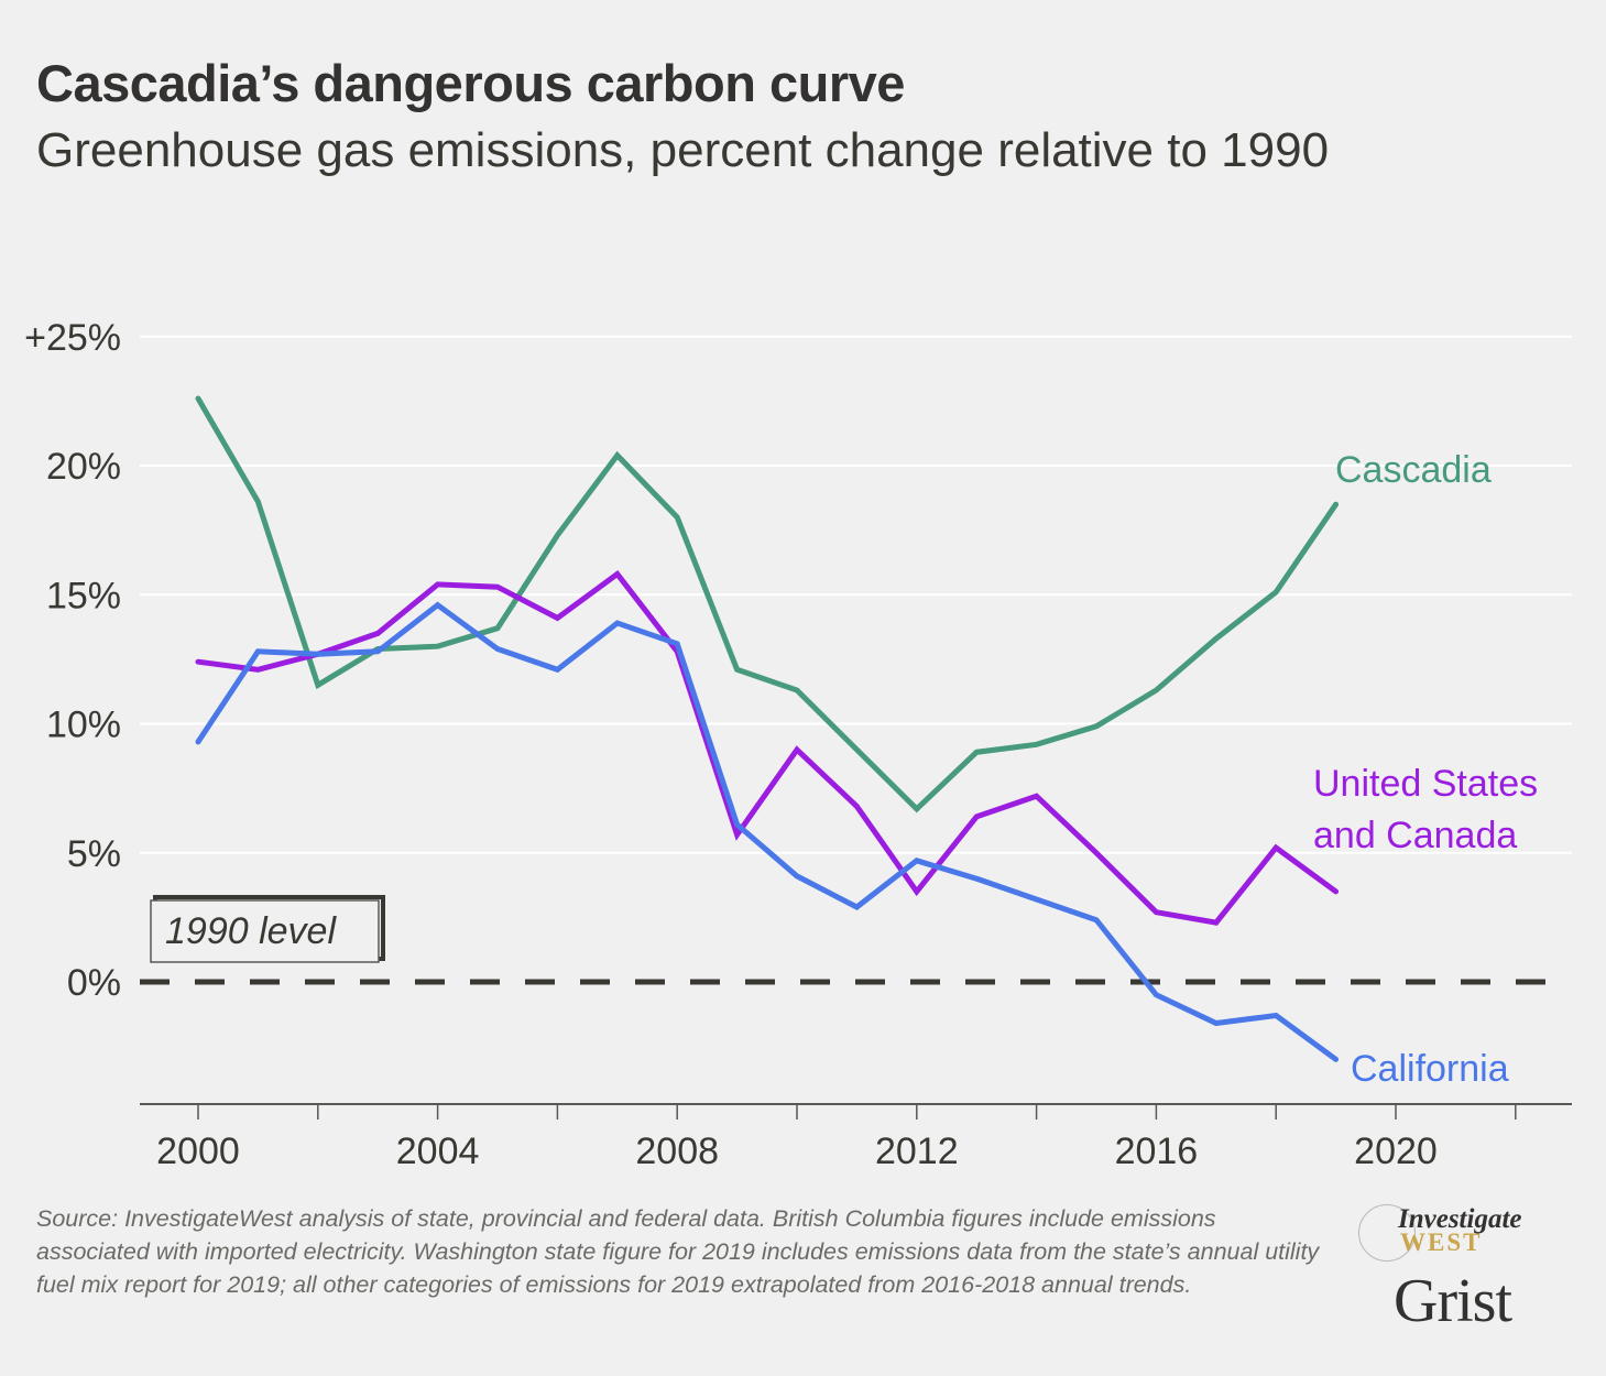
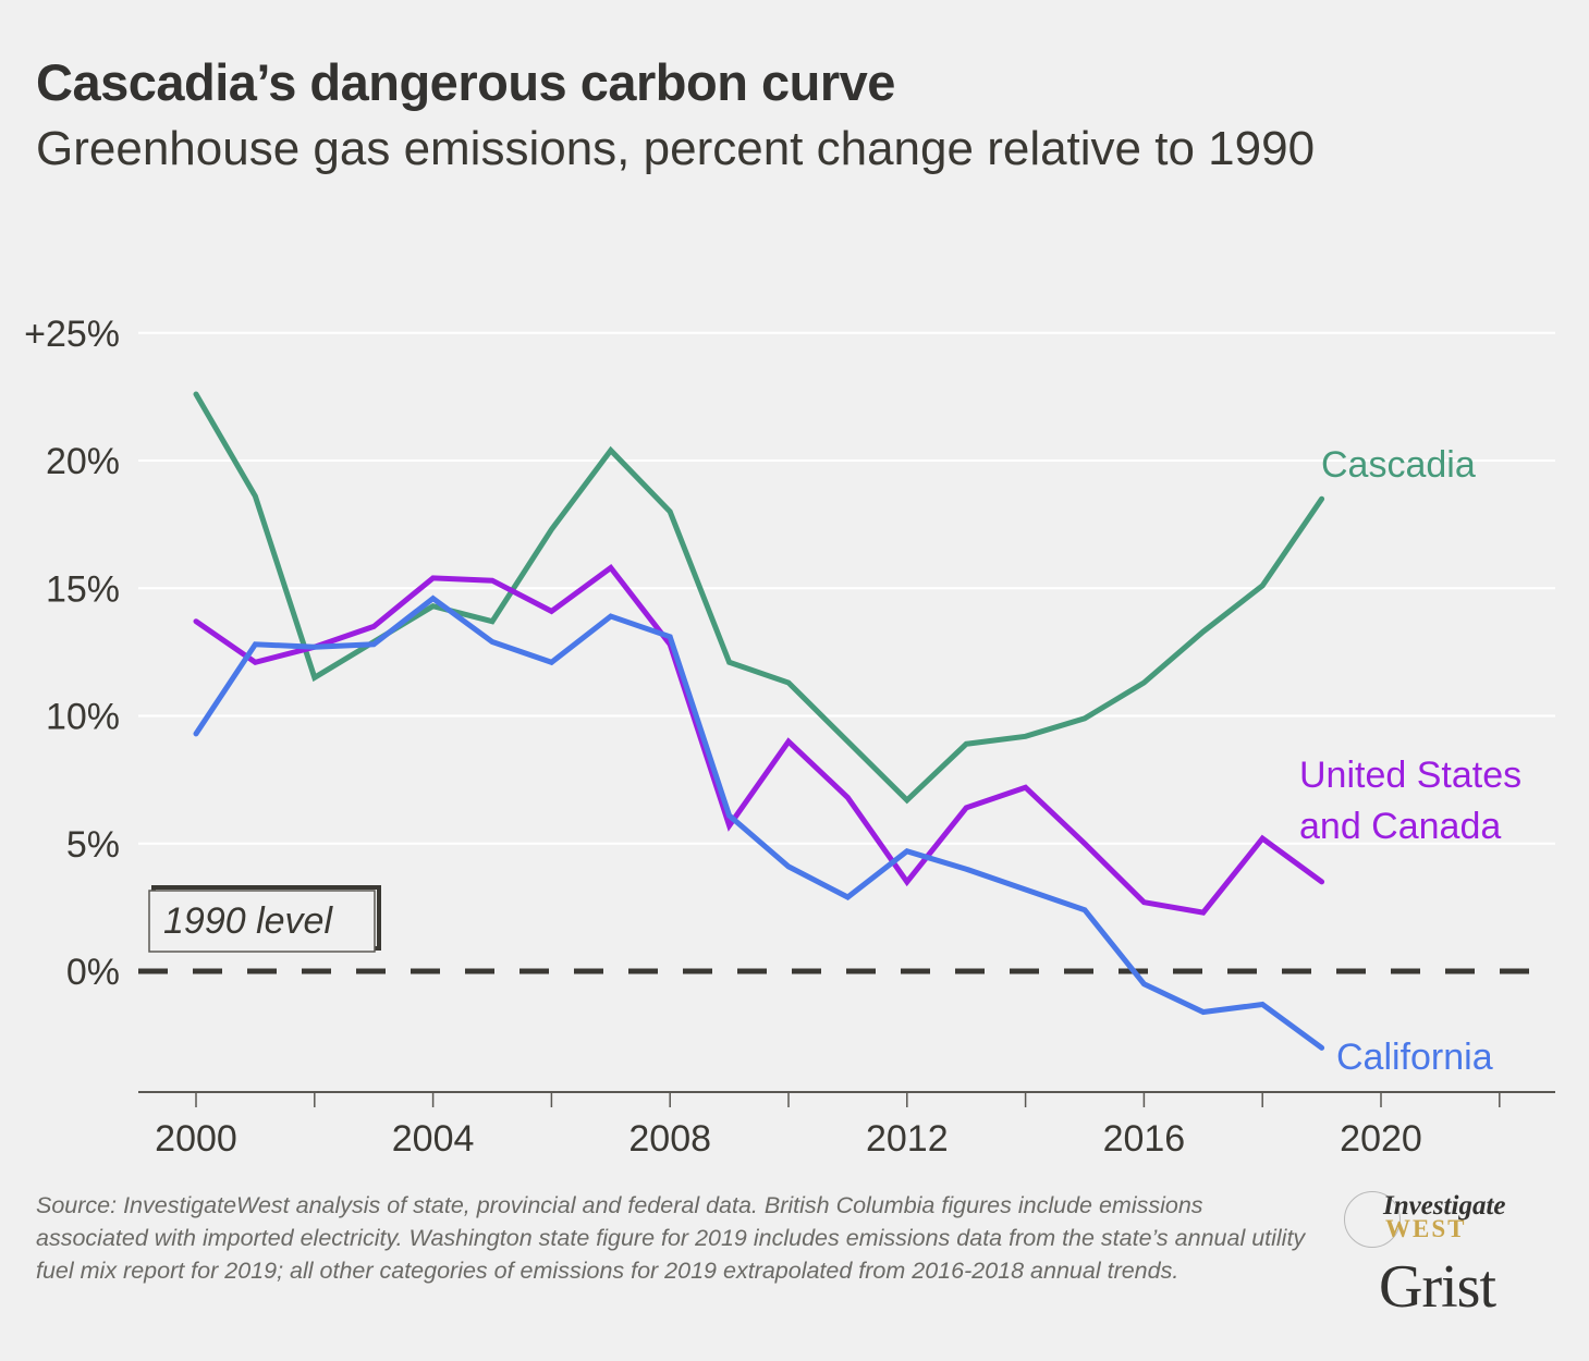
United States and Canada/2000: 12.4% -> 13.7%
Cascadia/2004: 13.0% -> 14.3%
